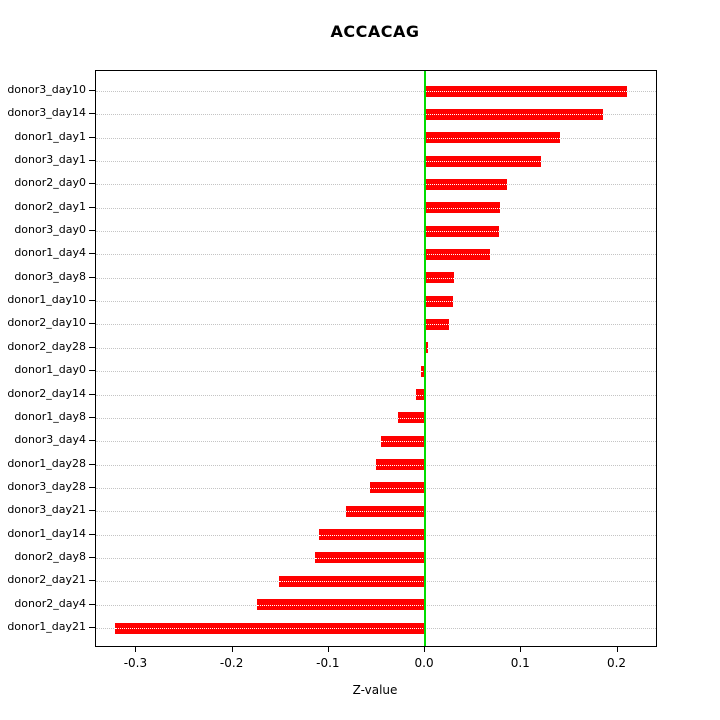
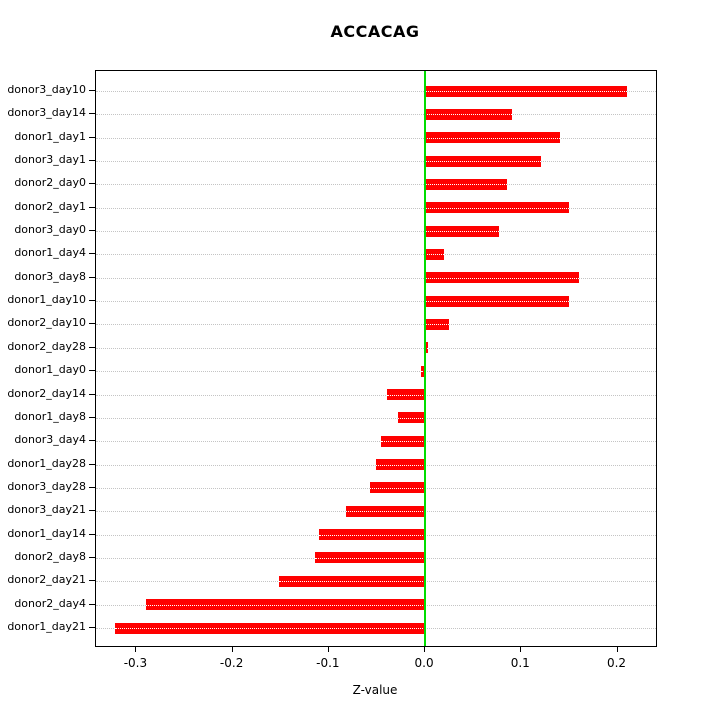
donor3_day14: 0.18 -> 0.09
donor2_day1: 0.08 -> 0.15
donor1_day4: 0.07 -> 0.02
donor3_day8: 0.03 -> 0.16
donor1_day10: 0.03 -> 0.15
donor2_day14: -0.01 -> -0.04
donor2_day4: -0.17 -> -0.29
